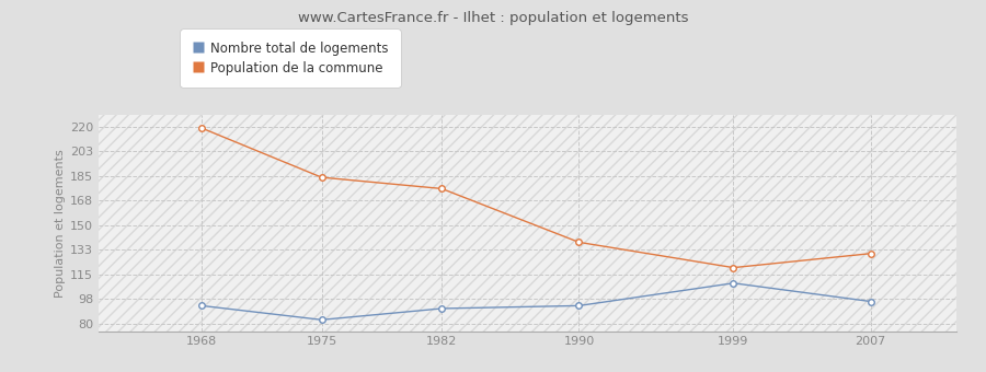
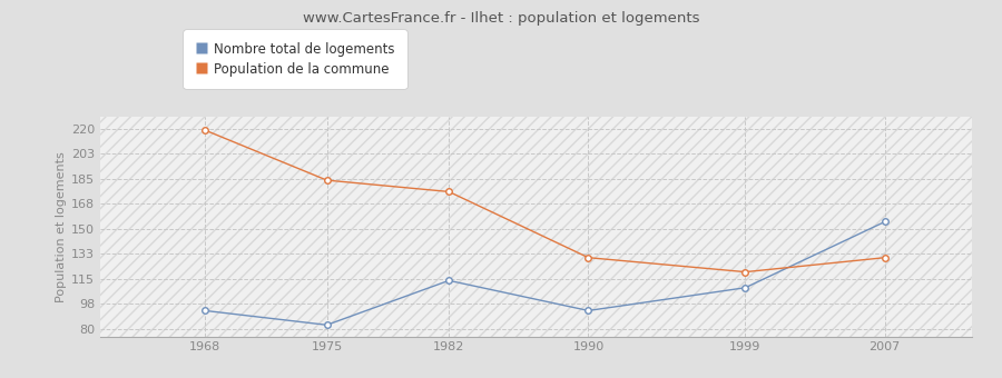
Nombre total de logements/1982: 91 -> 114
Population de la commune/1990: 138 -> 130
Nombre total de logements/2007: 96 -> 155
